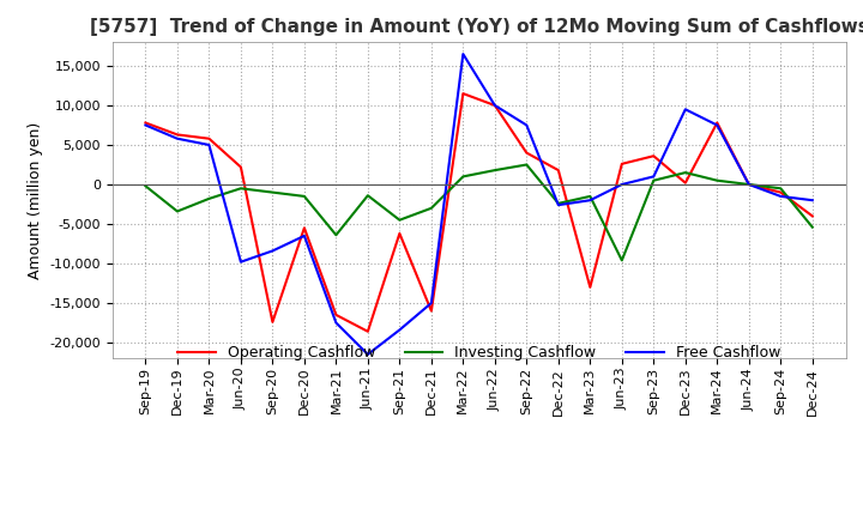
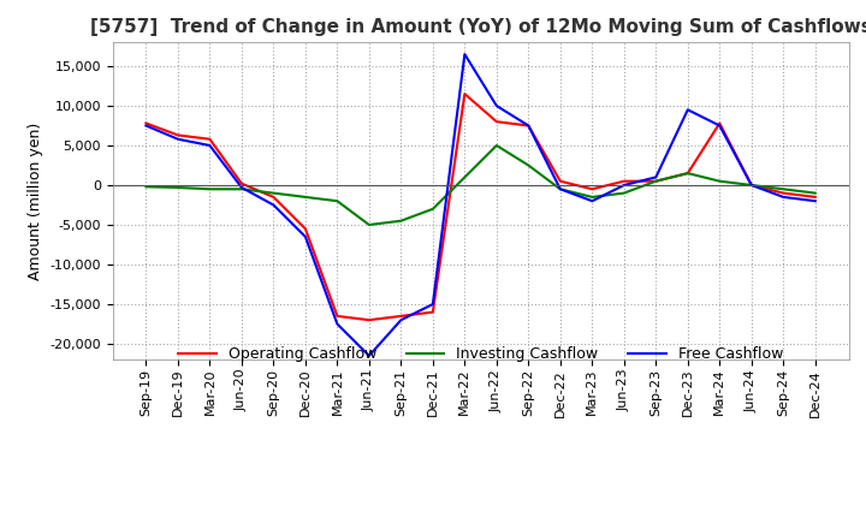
Investing Cashflow/Dec-19: -3,400 -> -300
Investing Cashflow/Mar-20: -1,800 -> -500
Operating Cashflow/Jun-20: 2,200 -> 200
Free Cashflow/Jun-20: -9,800 -> -300
Operating Cashflow/Sep-20: -17,400 -> -1,500
Free Cashflow/Sep-20: -8,400 -> -2,500
Investing Cashflow/Mar-21: -6,400 -> -2,000
Operating Cashflow/Jun-21: -18,600 -> -17,000
Investing Cashflow/Jun-21: -1,400 -> -5,000
Operating Cashflow/Sep-21: -6,200 -> -16,500
Free Cashflow/Sep-21: -18,400 -> -17,000
Operating Cashflow/Jun-22: 10,000 -> 8,000
Investing Cashflow/Jun-22: 1,800 -> 5,000
Operating Cashflow/Sep-22: 4,000 -> 7,500
Operating Cashflow/Dec-22: 1,800 -> 500
Investing Cashflow/Dec-22: -2,400 -> -500
Free Cashflow/Dec-22: -2,600 -> -500
Operating Cashflow/Mar-23: -13,000 -> -500
Operating Cashflow/Jun-23: 2,600 -> 500
Investing Cashflow/Jun-23: -9,600 -> -1,000
Operating Cashflow/Sep-23: 3,600 -> 500
Operating Cashflow/Dec-23: 200 -> 1,500
Operating Cashflow/Dec-24: -4,000 -> -1,500
Investing Cashflow/Dec-24: -5,400 -> -1,000
